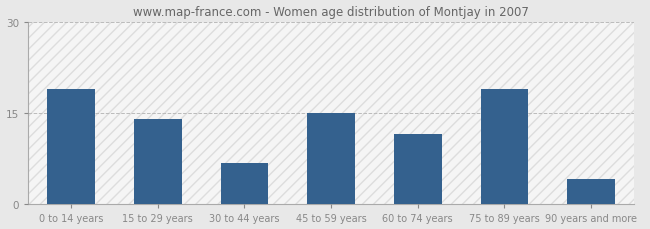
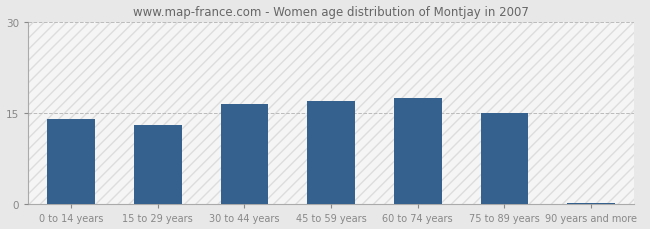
0 to 14 years: 19.0 -> 14.0
15 to 29 years: 14.0 -> 13.0
30 to 44 years: 6.8 -> 16.5
45 to 59 years: 15.0 -> 17.0
60 to 74 years: 11.6 -> 17.5
75 to 89 years: 19.0 -> 15.0
90 years and more: 4.2 -> 0.3
